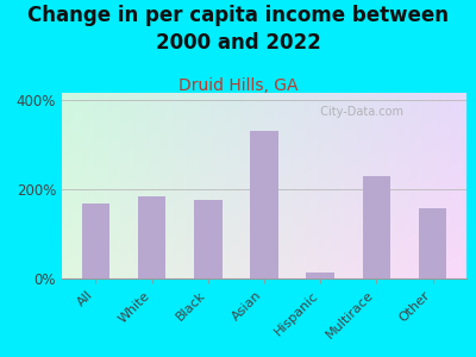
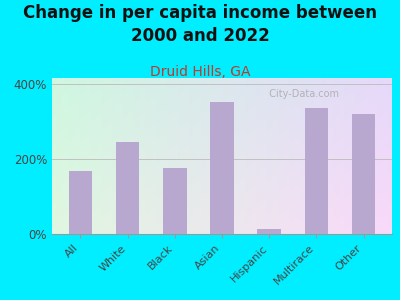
White: 183% -> 245%
Asian: 330% -> 350%
Multirace: 230% -> 335%
Other: 158% -> 320%
